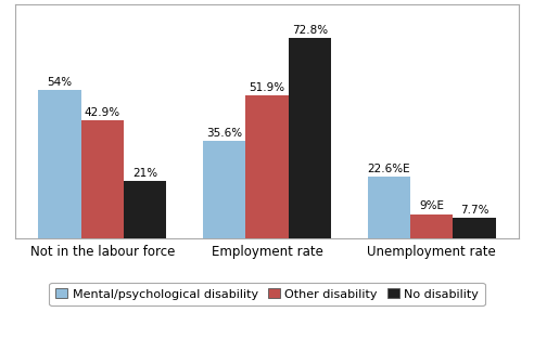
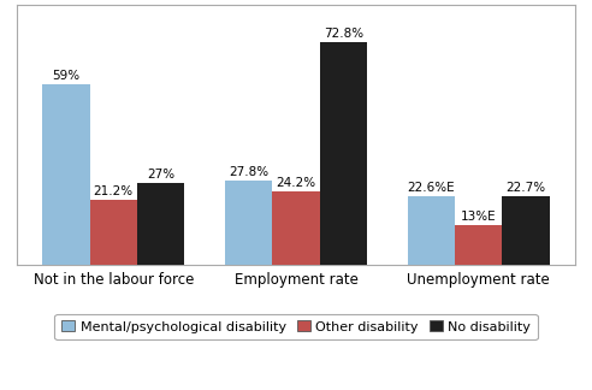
Mental/psychological disability/Not in the labour force: 54% -> 59%
Other disability/Not in the labour force: 42.9% -> 21.2%
No disability/Not in the labour force: 21% -> 27%
Mental/psychological disability/Employment rate: 35.6% -> 27.8%
Other disability/Employment rate: 51.9% -> 24.2%
Other disability/Unemployment rate: 9%E -> 13%E
No disability/Unemployment rate: 7.7% -> 22.7%
